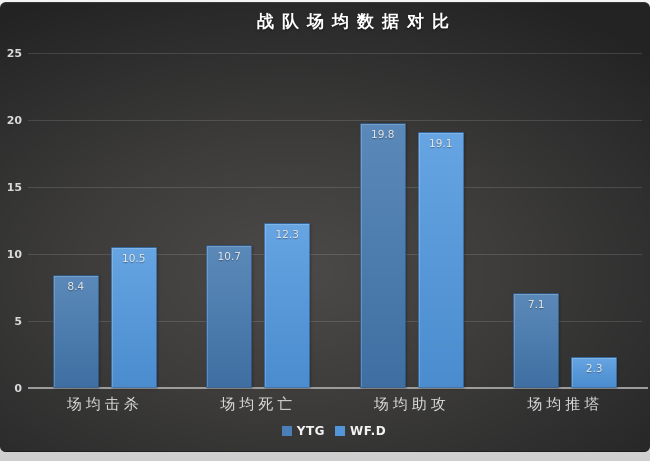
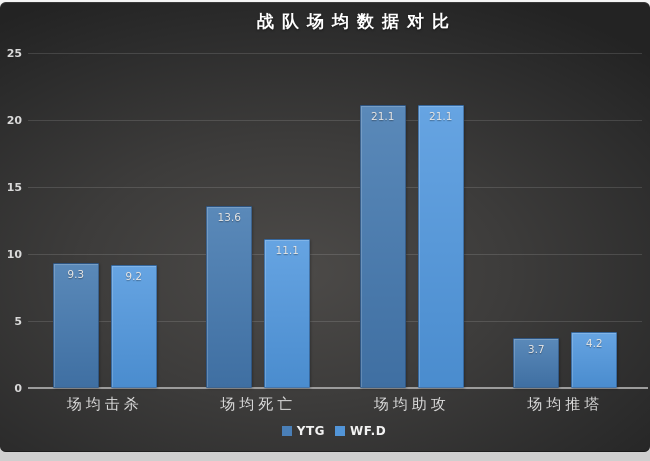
YTG/场均击杀: 8.4 -> 9.3
WF.D/场均击杀: 10.5 -> 9.2
YTG/场均死亡: 10.7 -> 13.6
WF.D/场均死亡: 12.3 -> 11.1
YTG/场均助攻: 19.8 -> 21.1
WF.D/场均助攻: 19.1 -> 21.1
YTG/场均推塔: 7.1 -> 3.7
WF.D/场均推塔: 2.3 -> 4.2
